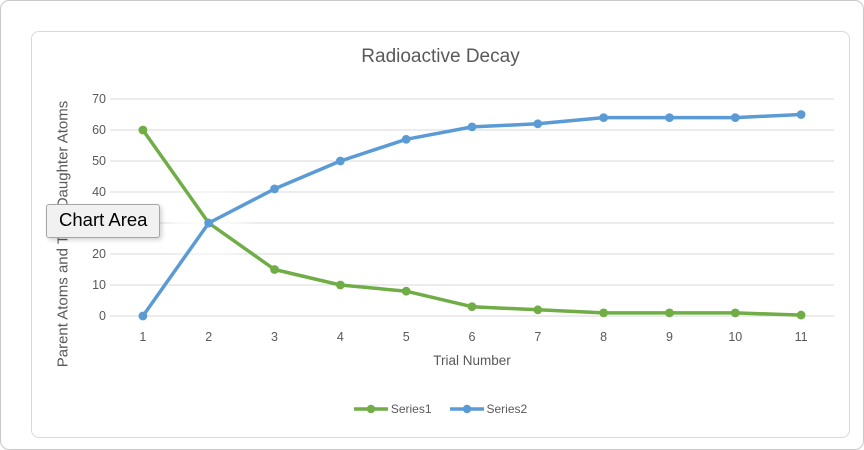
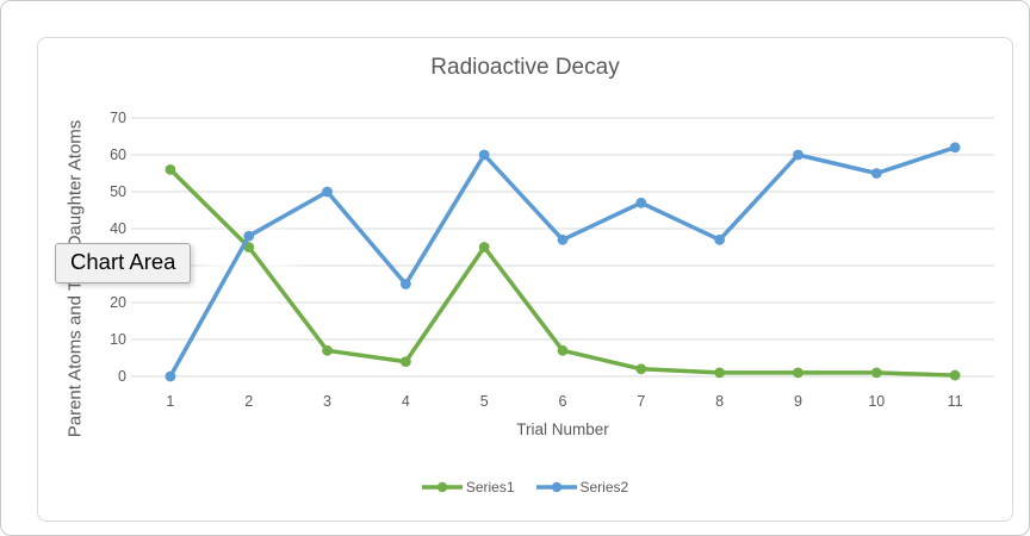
Series1/1: 60 -> 56
Series1/2: 30 -> 35
Series2/2: 30 -> 38
Series1/3: 15 -> 7
Series2/3: 41 -> 50
Series1/4: 10 -> 4
Series2/4: 50 -> 25
Series1/5: 8 -> 35
Series2/5: 57 -> 60
Series1/6: 3 -> 7
Series2/6: 61 -> 37
Series2/7: 62 -> 47
Series2/8: 64 -> 37
Series2/9: 64 -> 60
Series2/10: 64 -> 55
Series2/11: 65 -> 62
